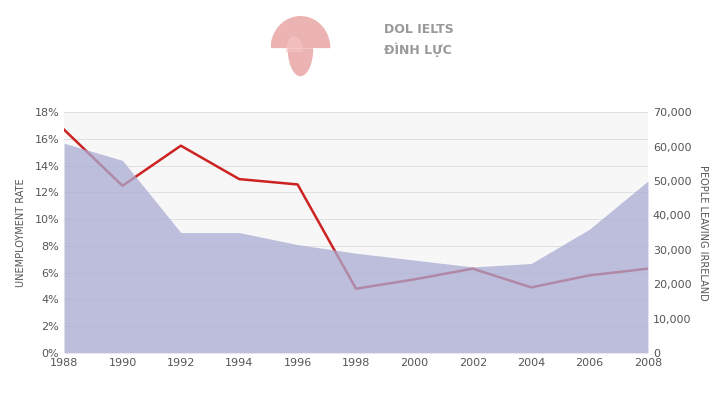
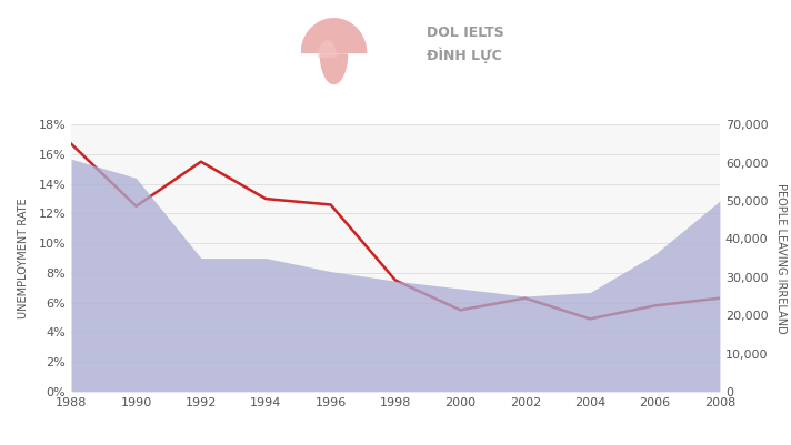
UNEMPLOYMENT RATE/1998: 4.8% -> 7.5%
